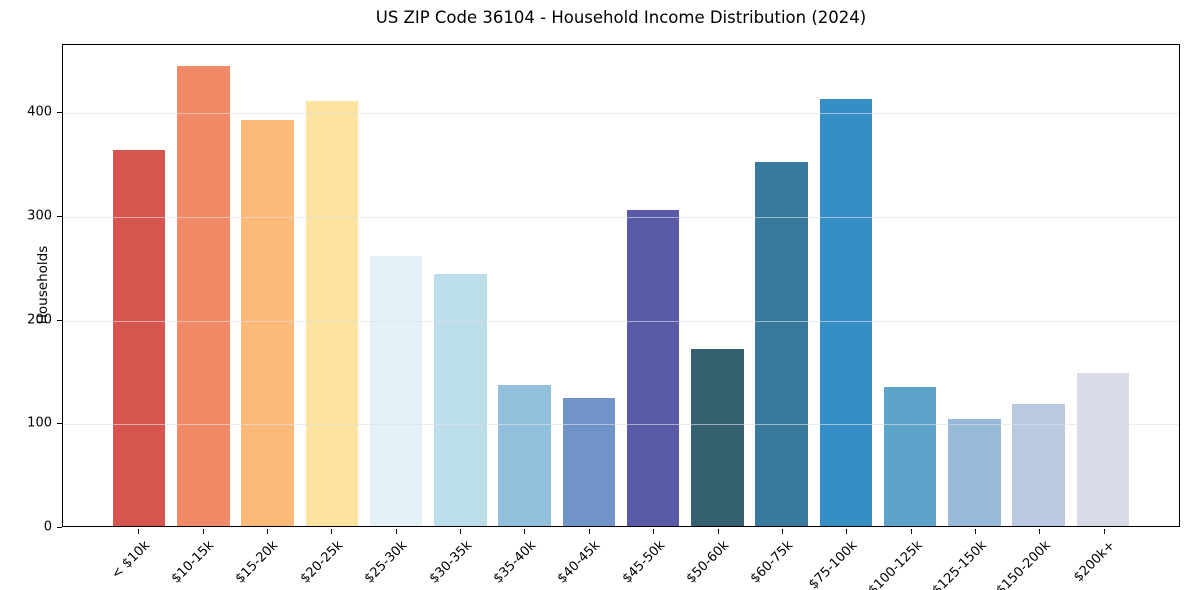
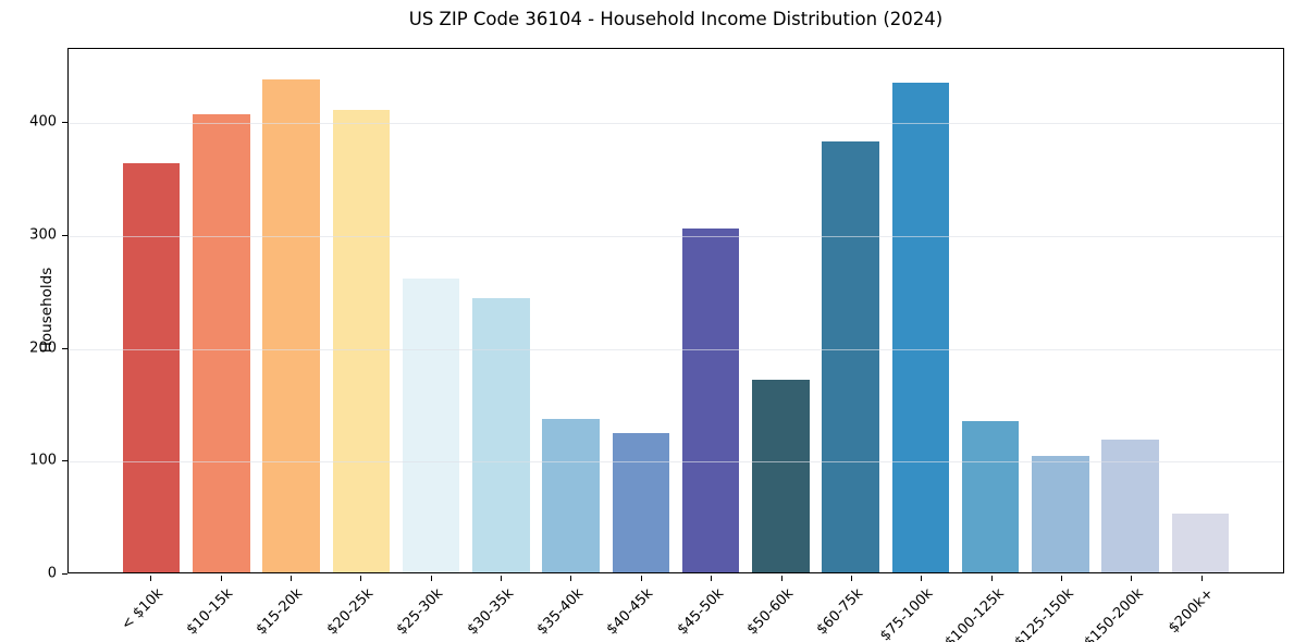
$10-15k: 444 -> 406
$15-20k: 392 -> 437
$60-75k: 351 -> 382
$75-100k: 412 -> 434
$200k+: 148 -> 52
